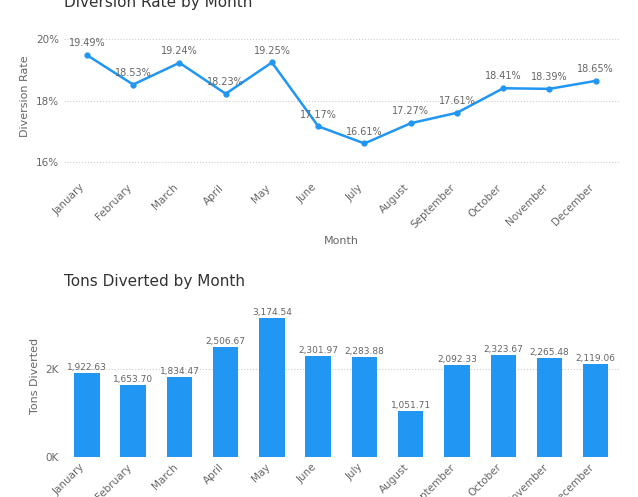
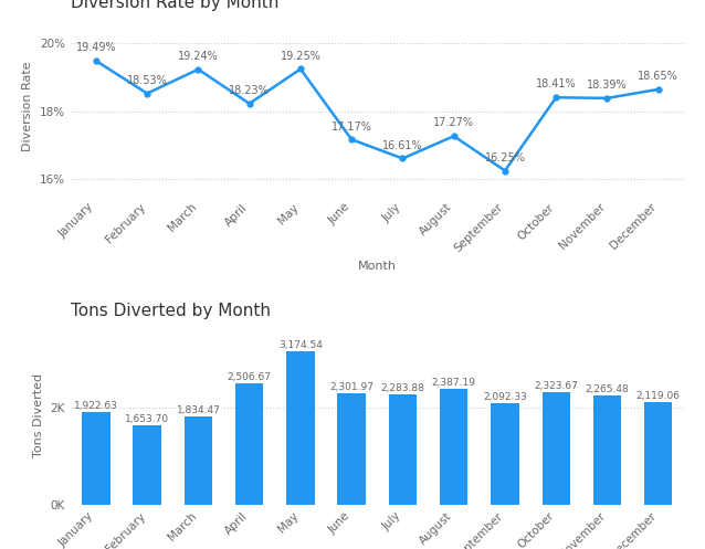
September: 17.61% -> 16.25%
Tons Diverted by Month/August: 1,051.71 -> 2,387.19
